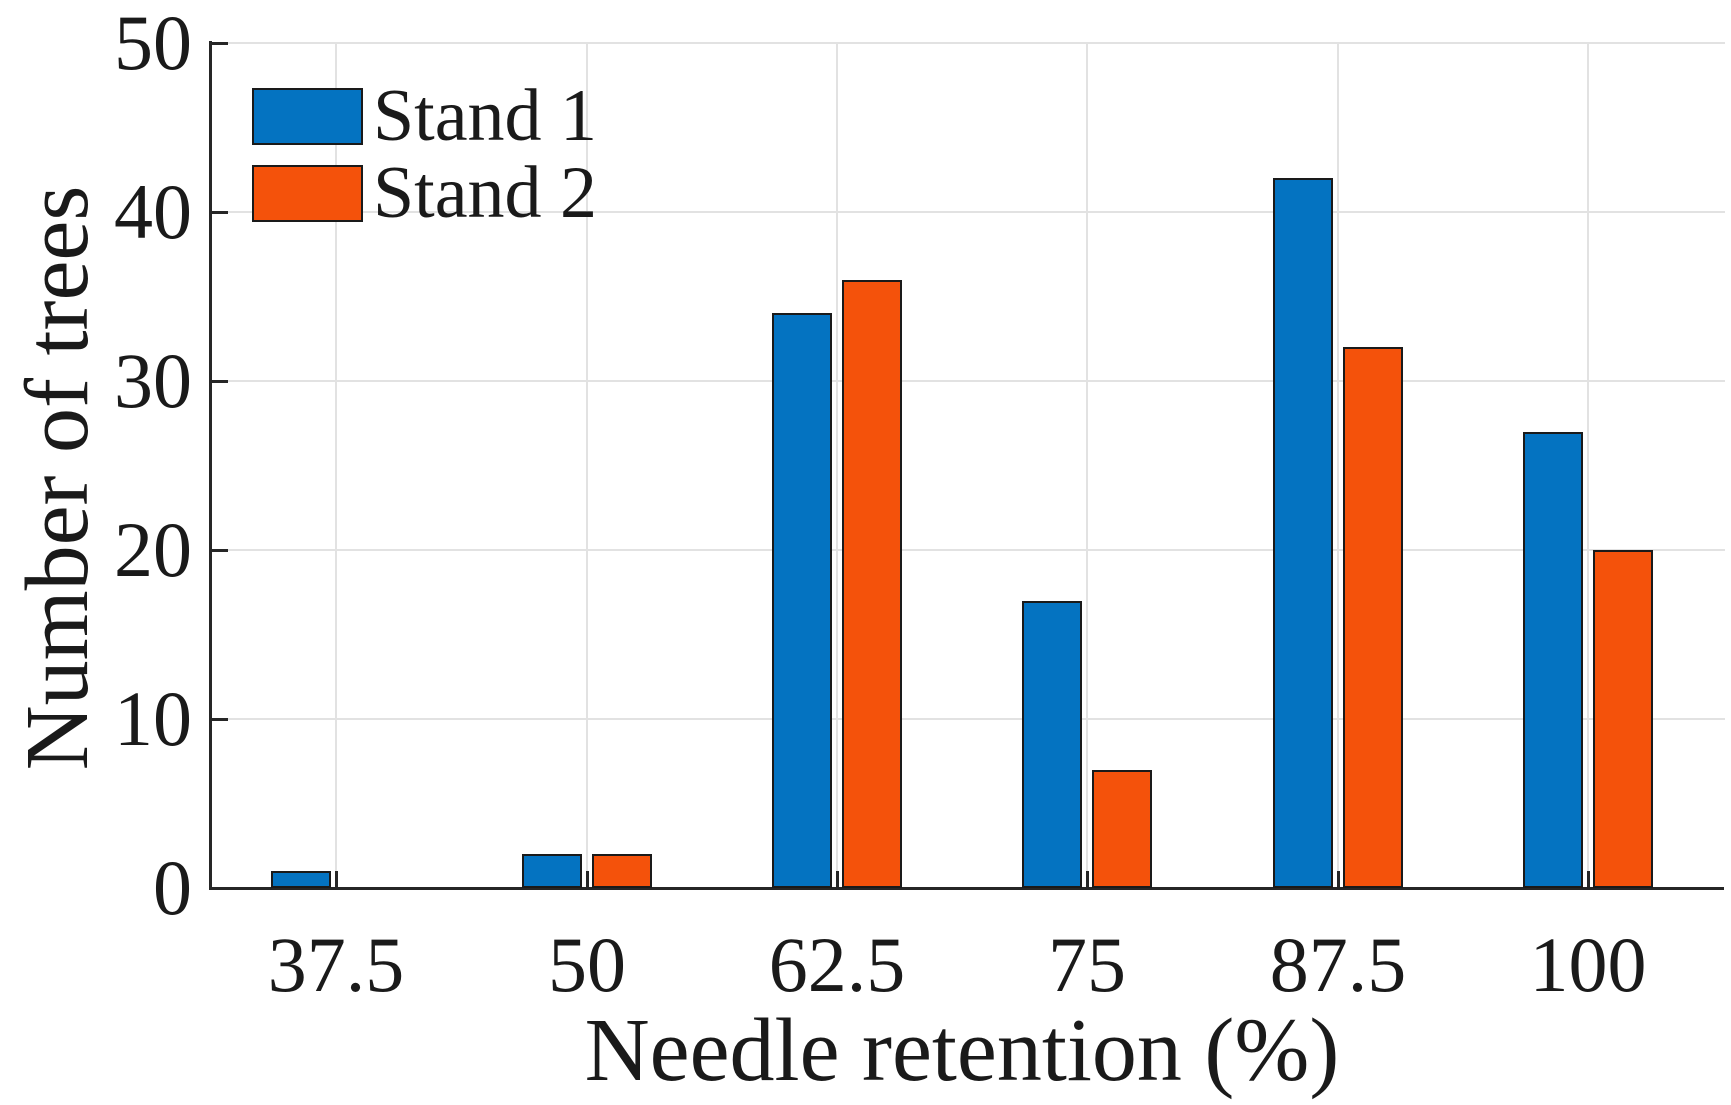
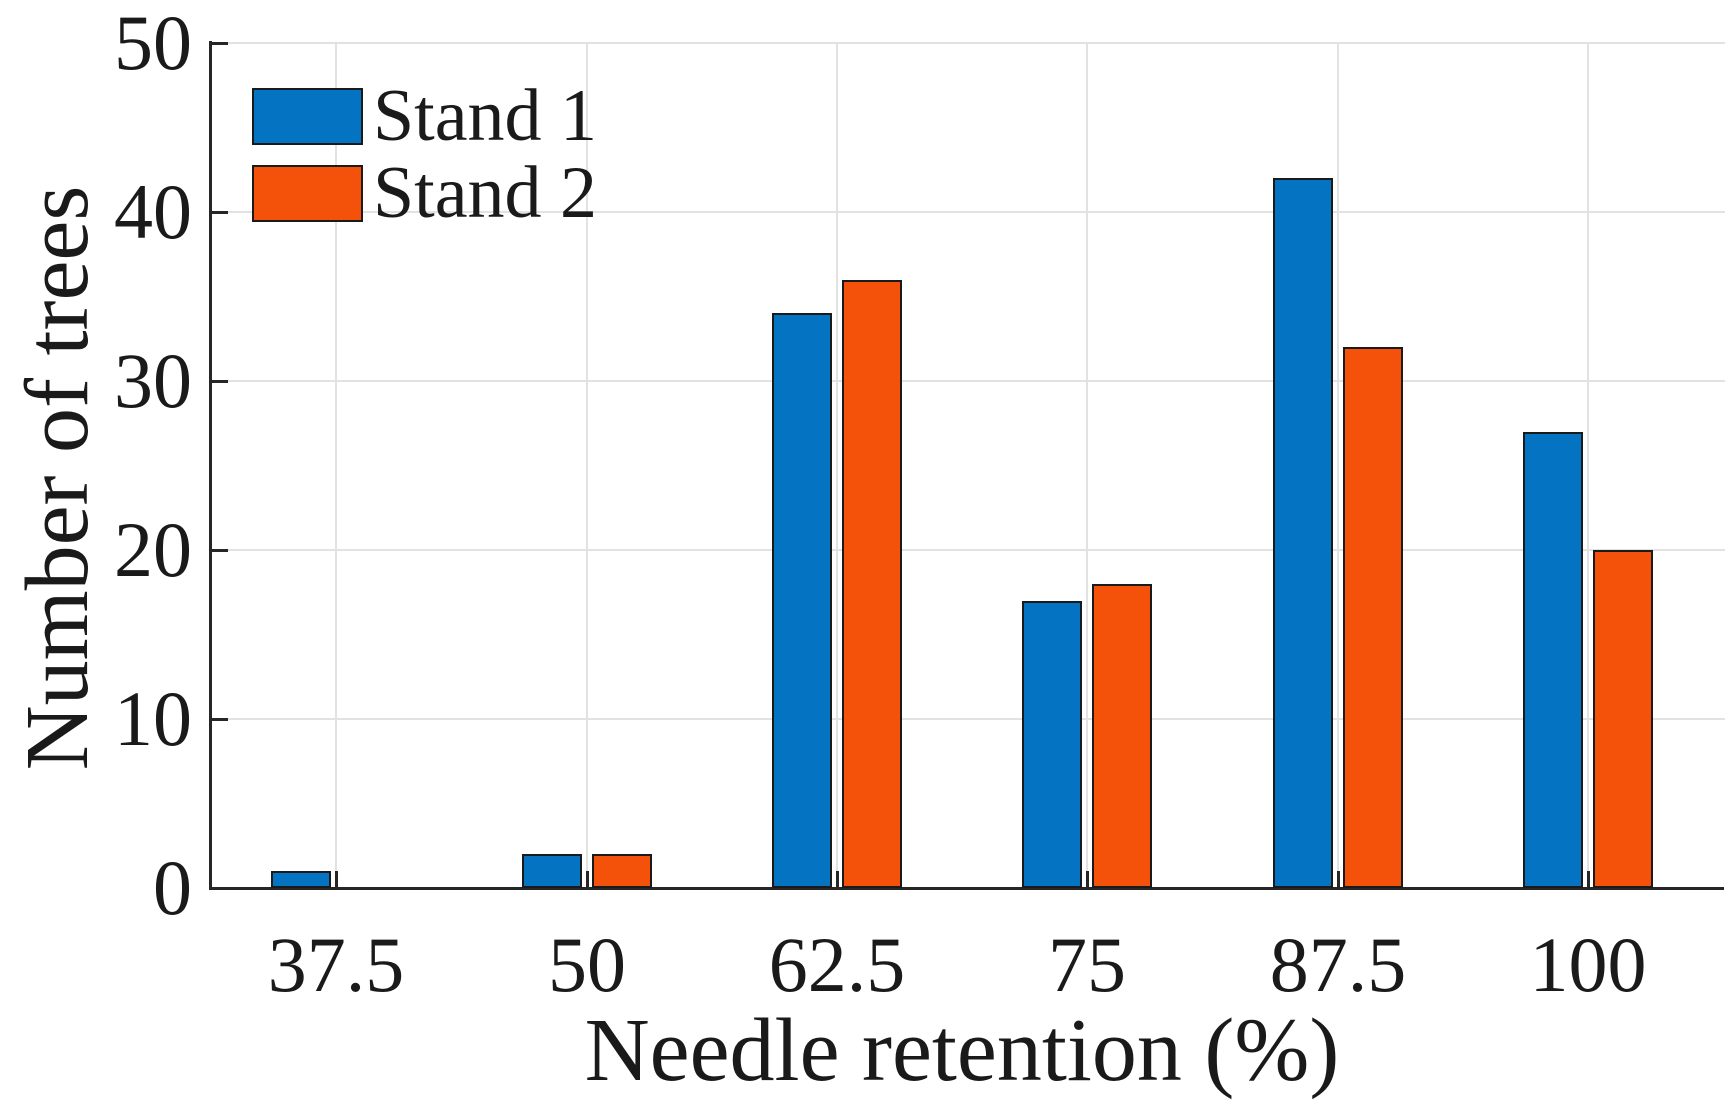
Stand 2/75: 7 -> 18
